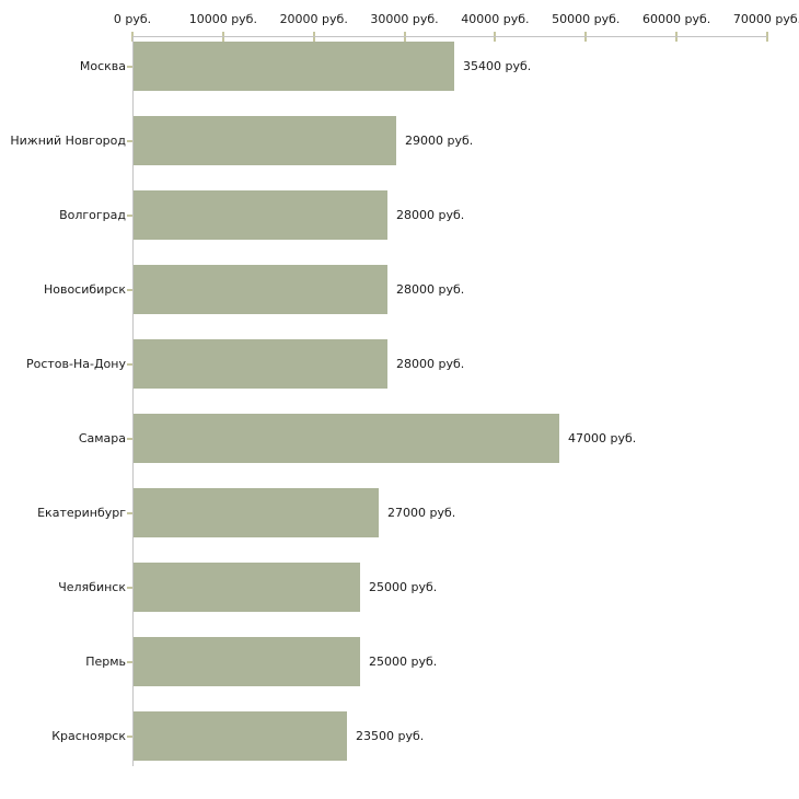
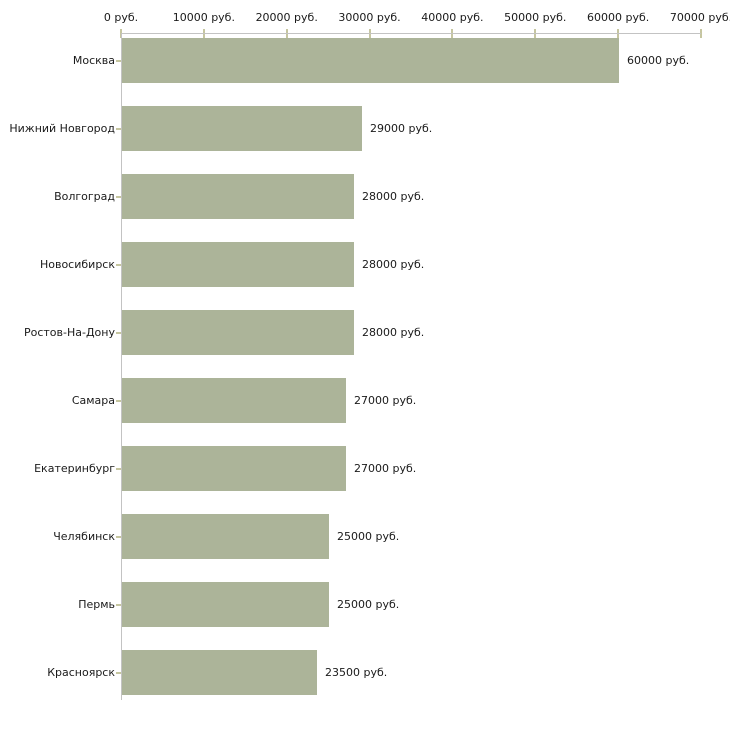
Москва: 35400 -> 60000
Самара: 47000 -> 27000
